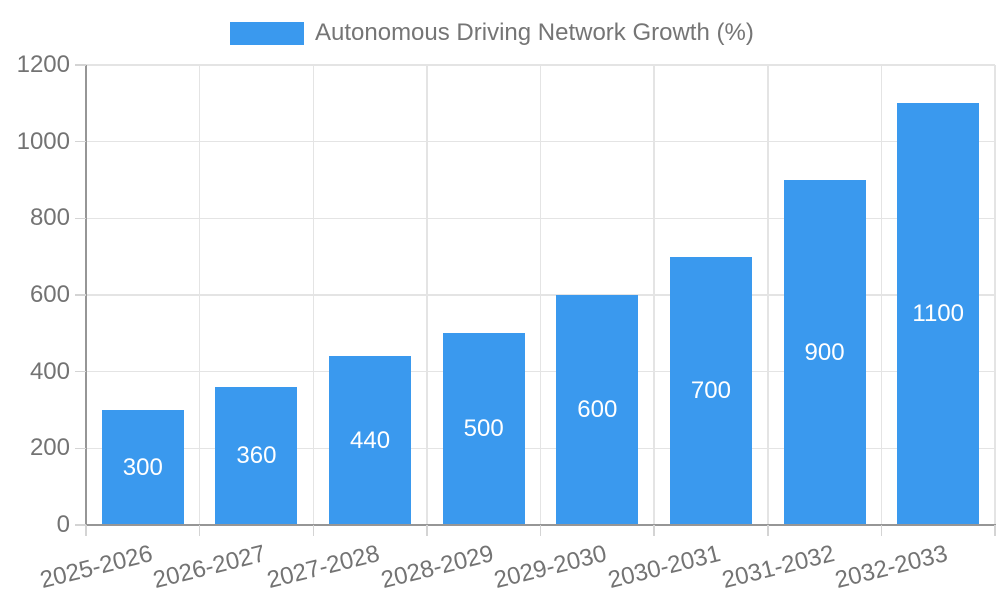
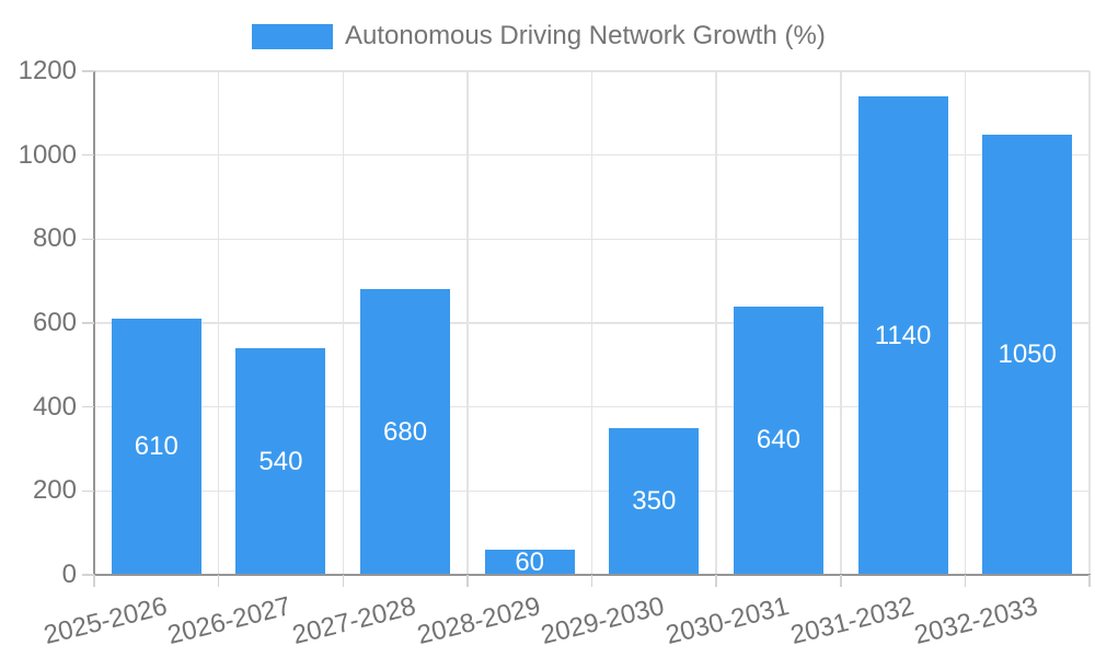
2025-2026: 300 -> 610
2026-2027: 360 -> 540
2027-2028: 440 -> 680
2028-2029: 500 -> 60
2029-2030: 600 -> 350
2030-2031: 700 -> 640
2031-2032: 900 -> 1140
2032-2033: 1100 -> 1050
